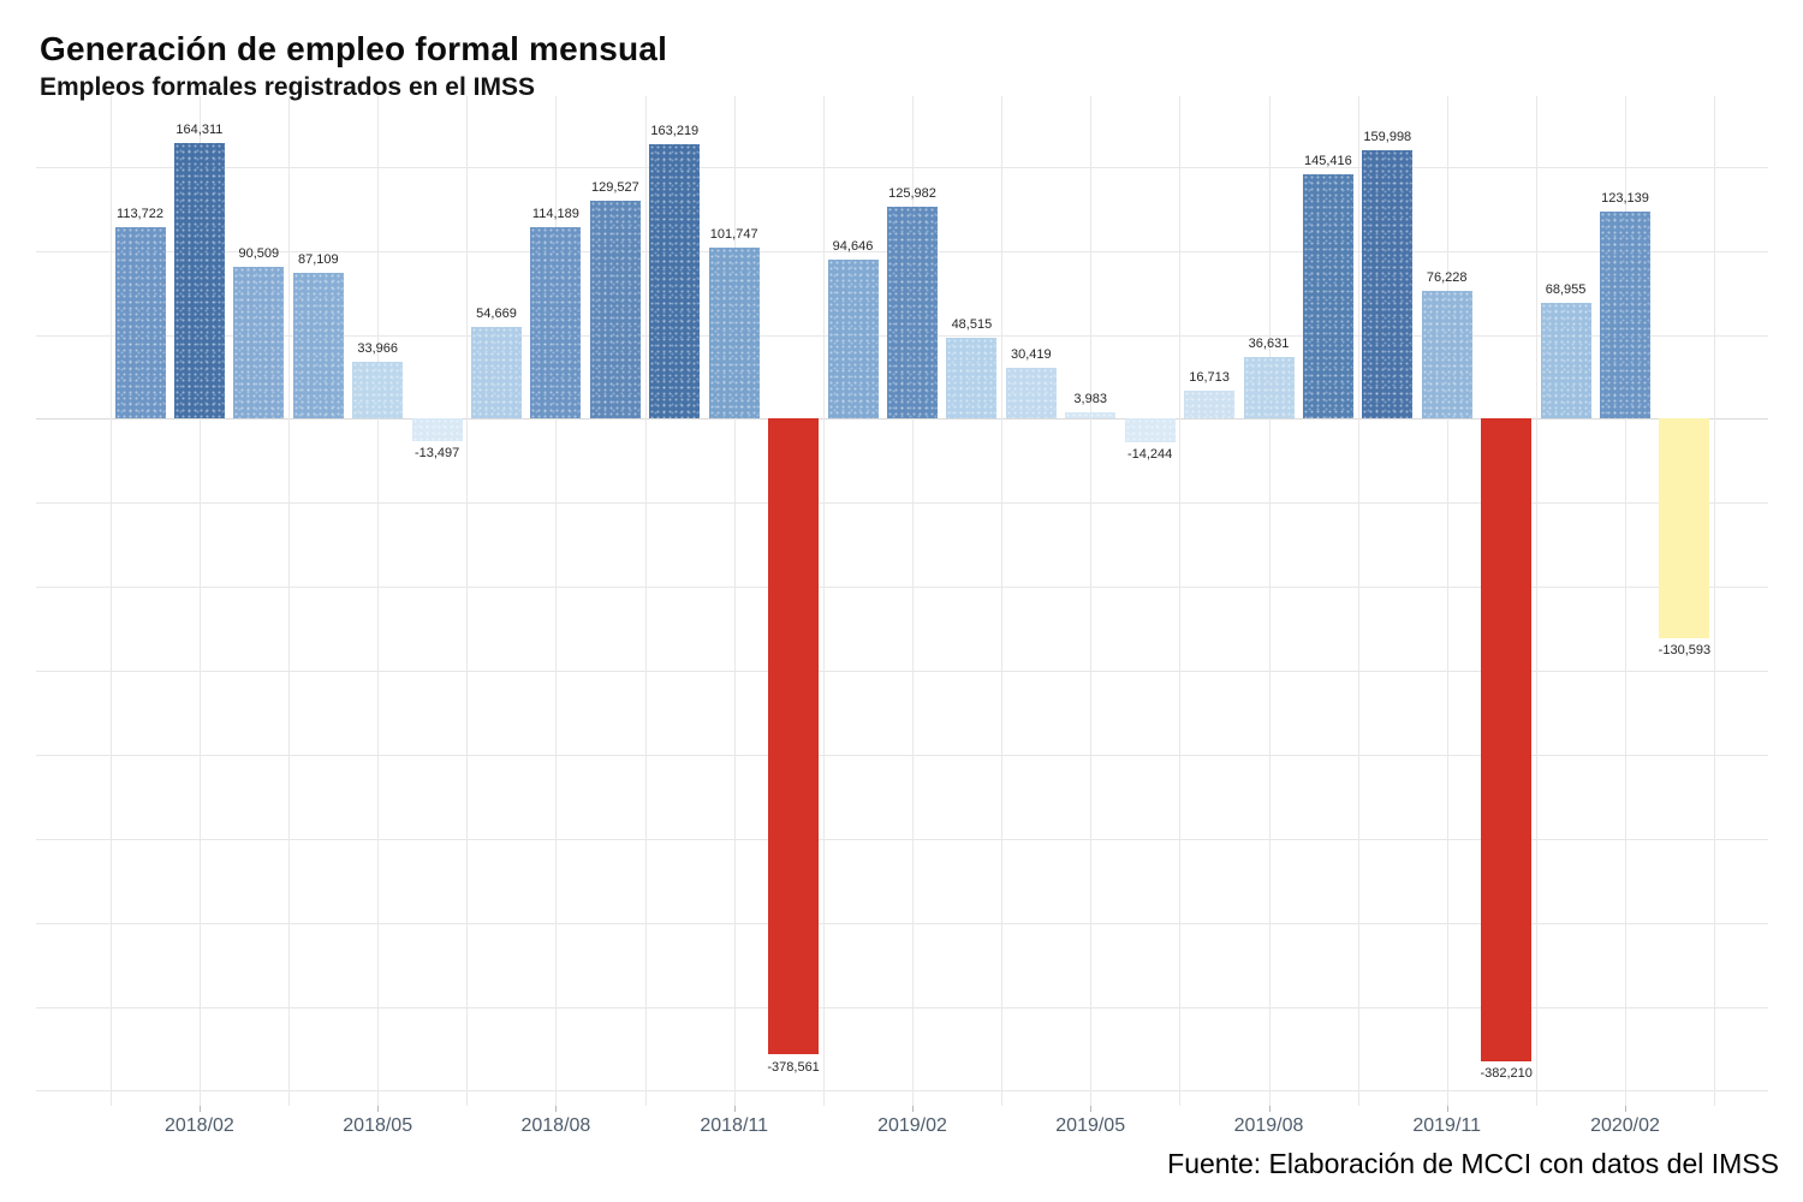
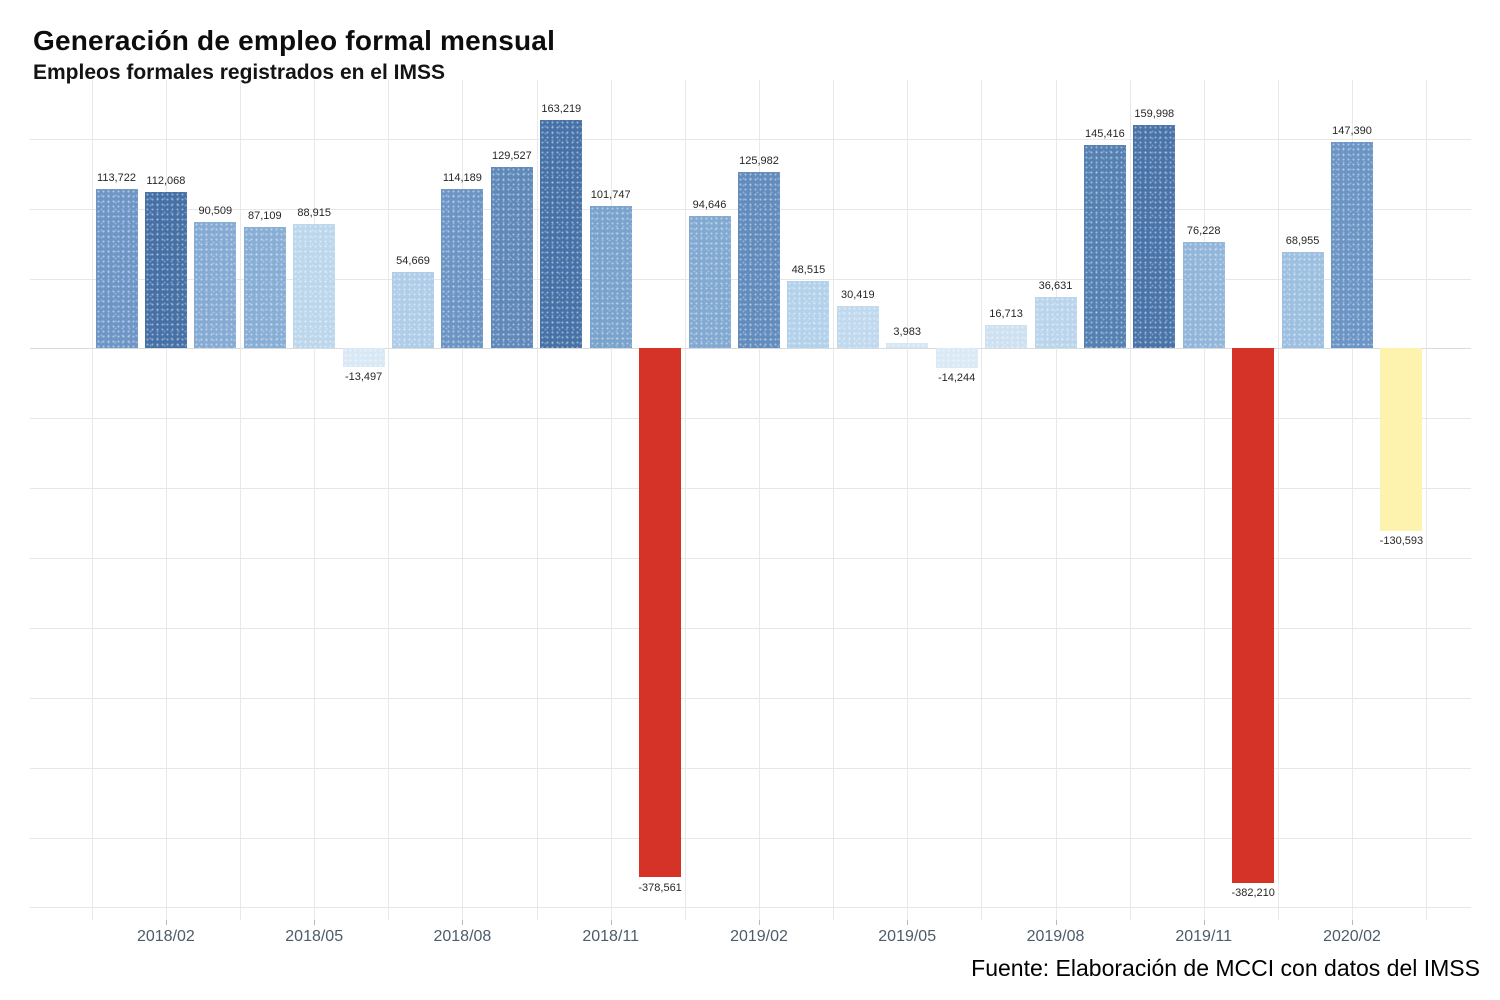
2018/02: 164,311 -> 112,068
2018/05: 33,966 -> 88,915
2020/02: 123,139 -> 147,390
